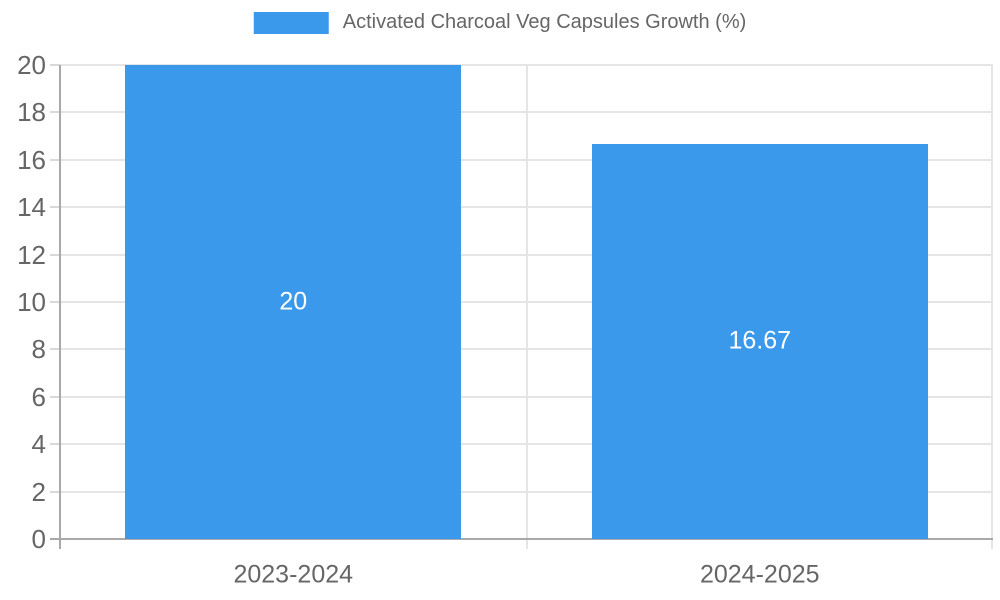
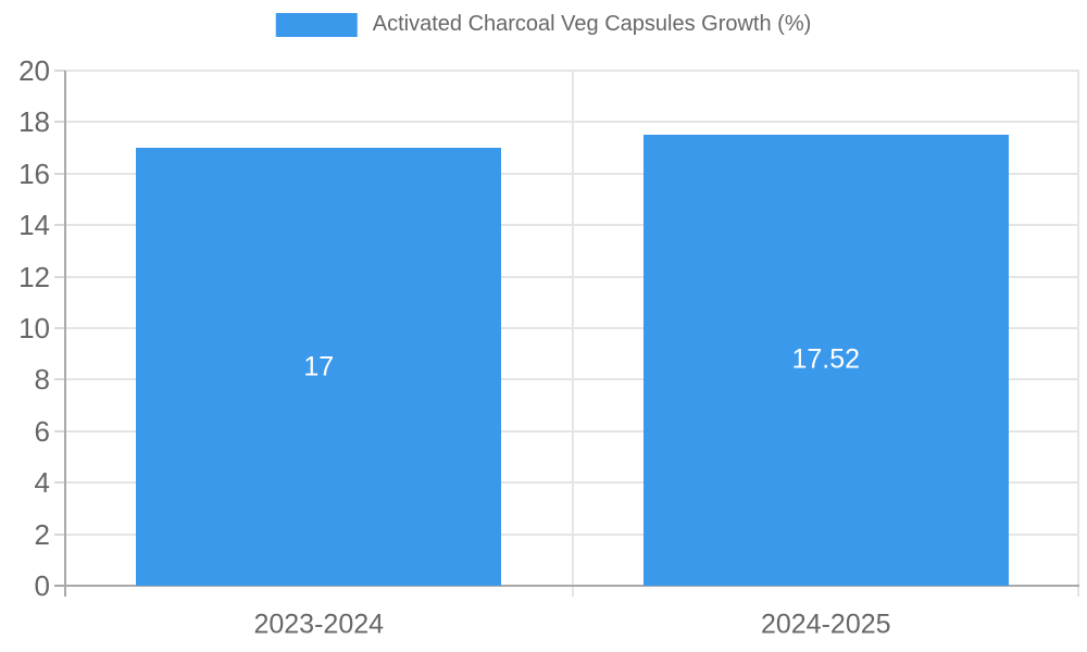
2023-2024: 20 -> 17
2024-2025: 16.67 -> 17.52
